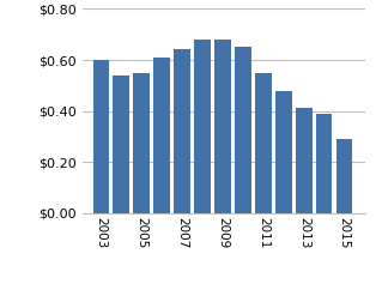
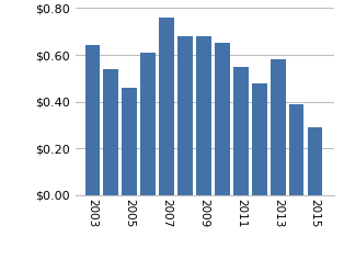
2003: $0.60 -> $0.64
2005: $0.55 -> $0.46
2007: $0.64 -> $0.76
2013: $0.41 -> $0.58
